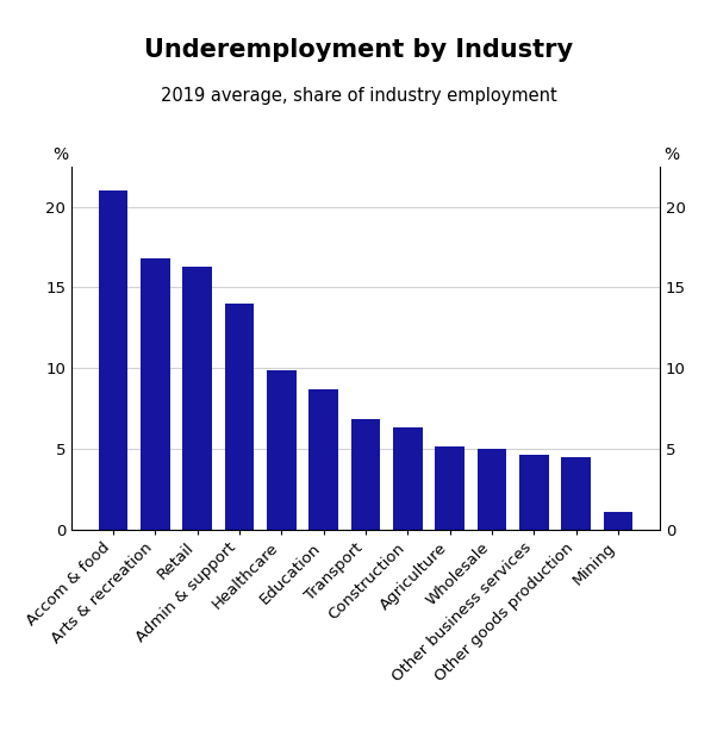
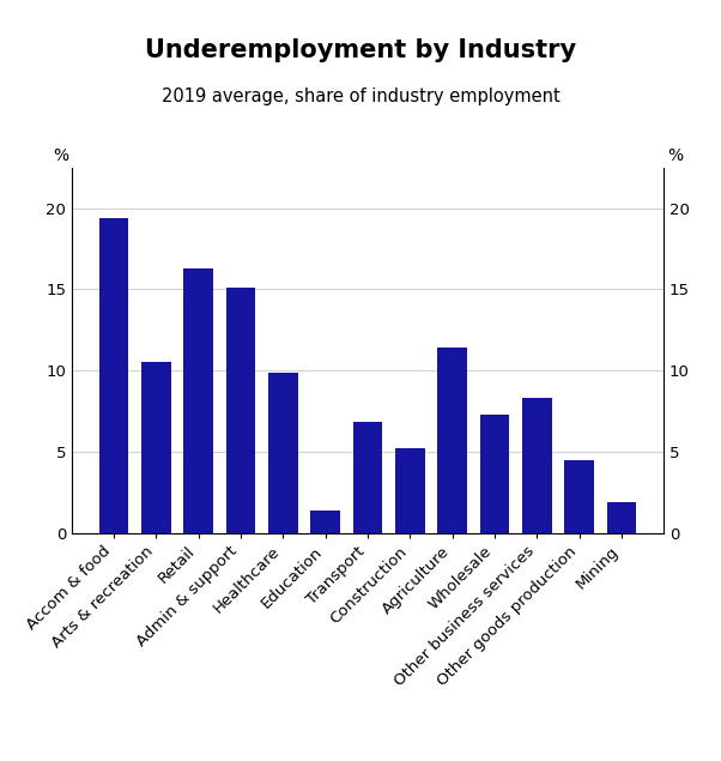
Accom & food: 21.0 -> 19.4
Arts & recreation: 16.8 -> 10.5
Admin & support: 14.0 -> 15.1
Education: 8.7 -> 1.4
Construction: 6.3 -> 5.2
Agriculture: 5.1 -> 11.4
Wholesale: 5.0 -> 7.3
Other business services: 4.6 -> 8.3
Mining: 1.1 -> 1.9
